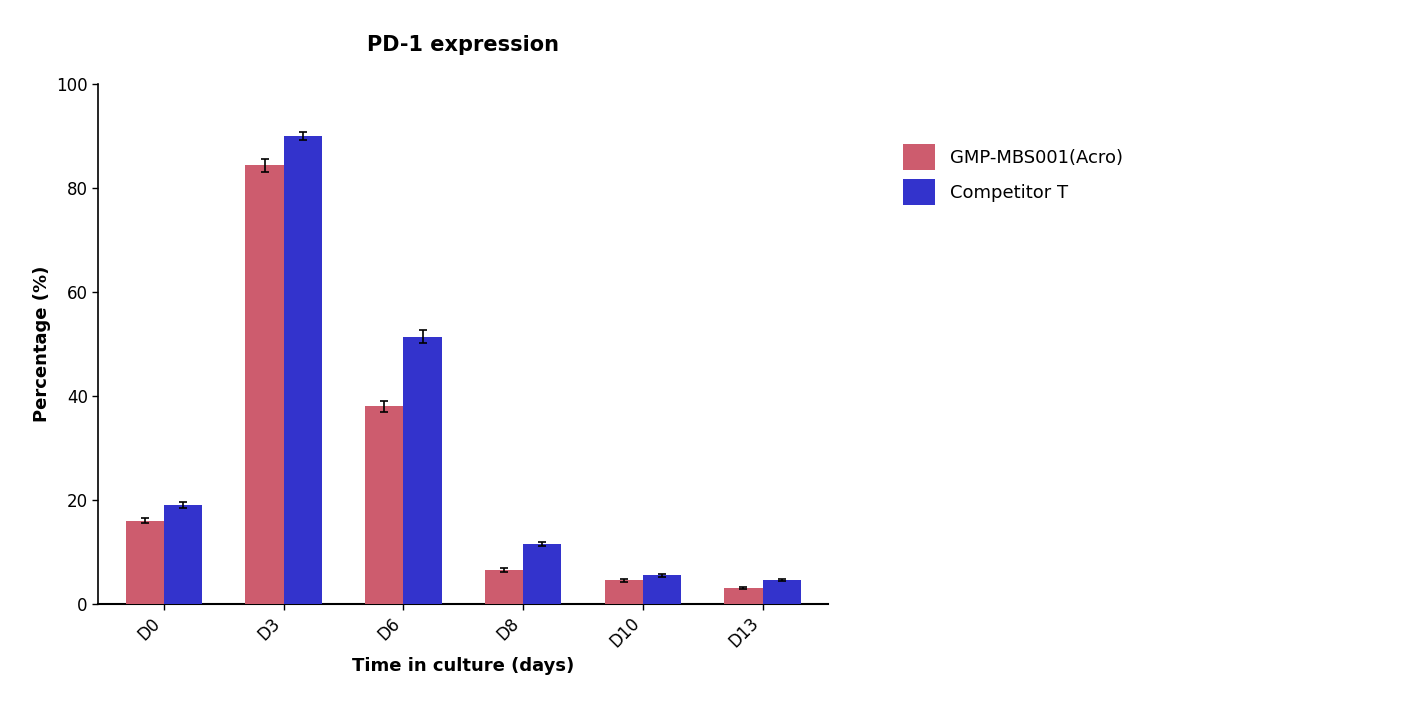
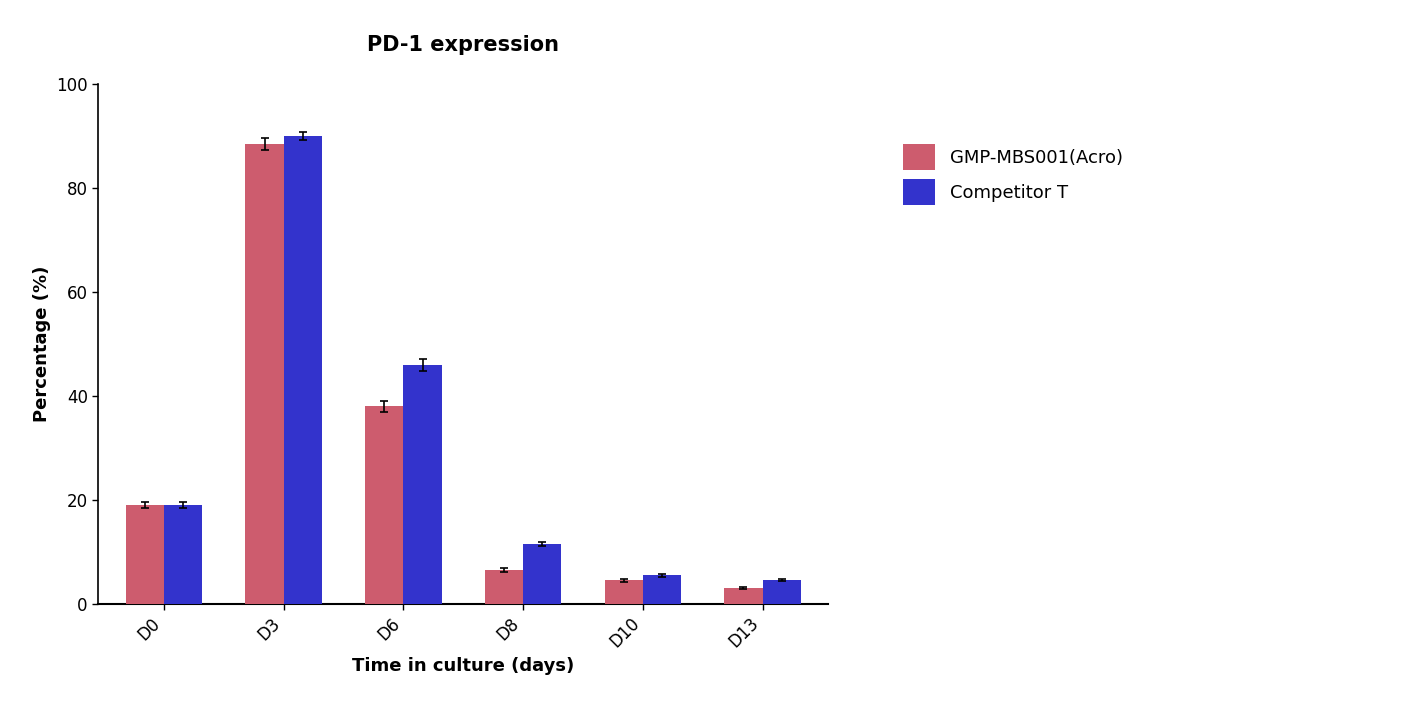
GMP-MBS001(Acro)/D0: 16.0 -> 19.0
GMP-MBS001(Acro)/D3: 84.4 -> 88.5
Competitor T/D6: 51.4 -> 46.0
